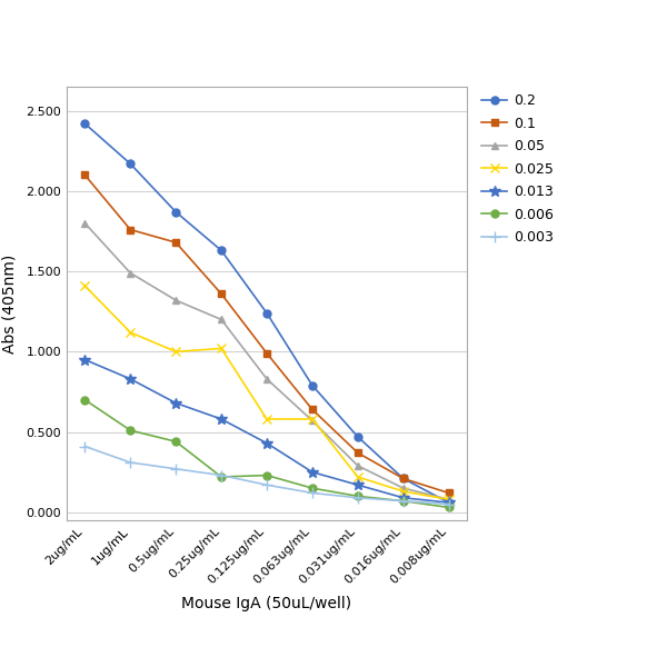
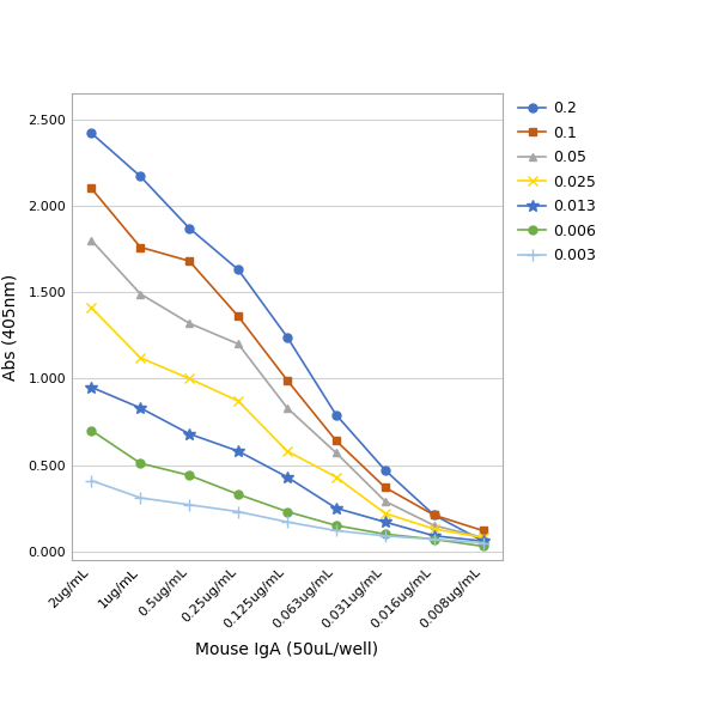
0.025/0.25ug/mL: 1.02 -> 0.87
0.006/0.25ug/mL: 0.22 -> 0.33
0.025/0.063ug/mL: 0.58 -> 0.43
